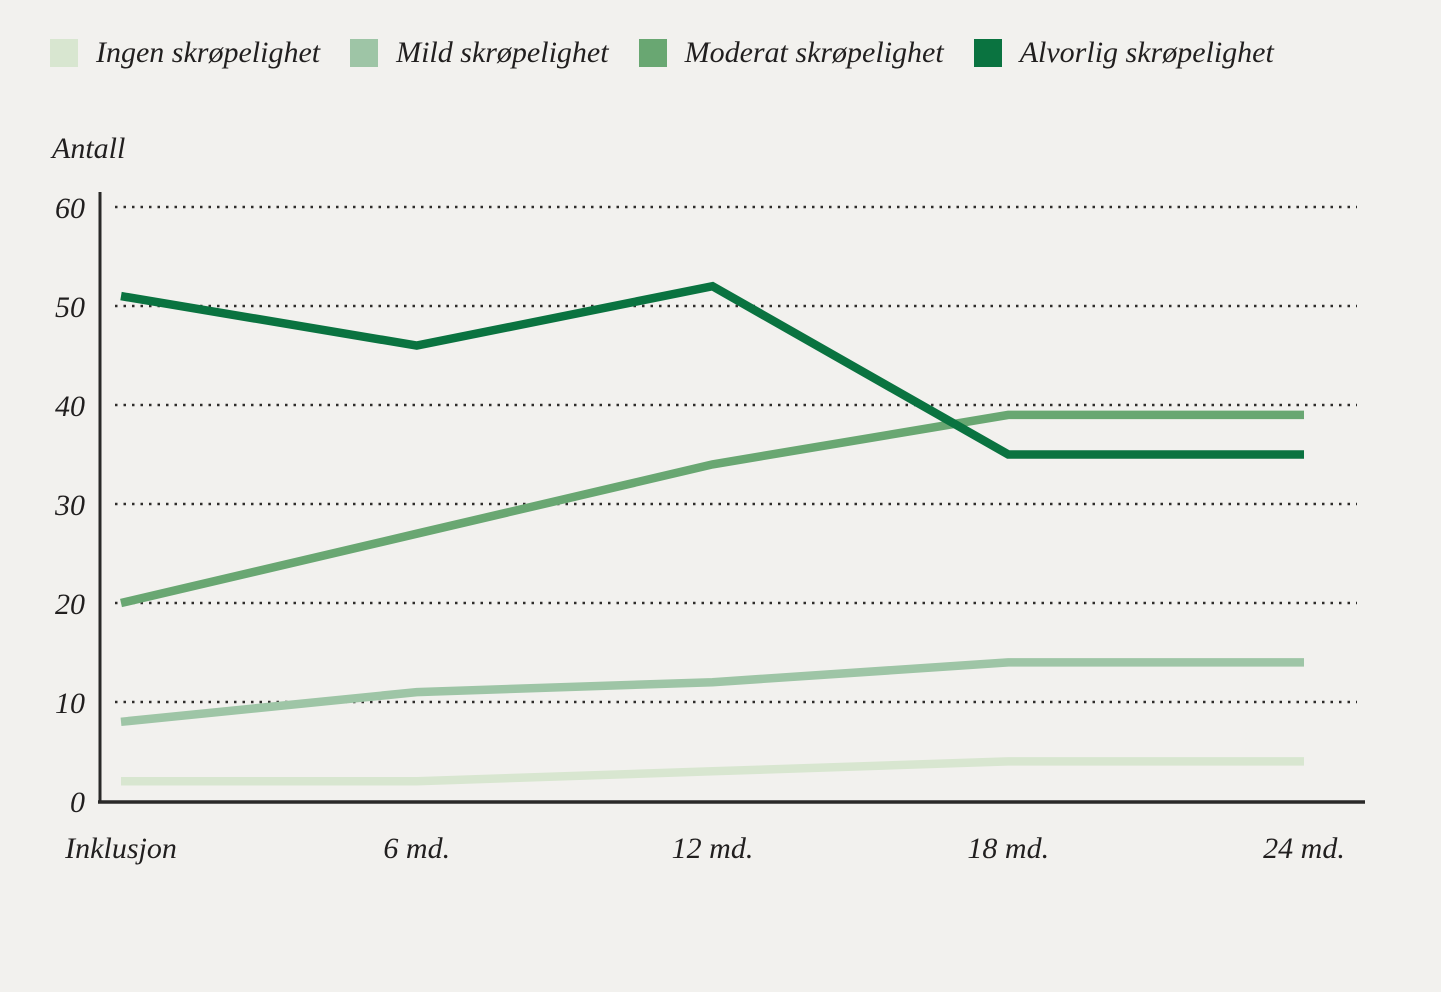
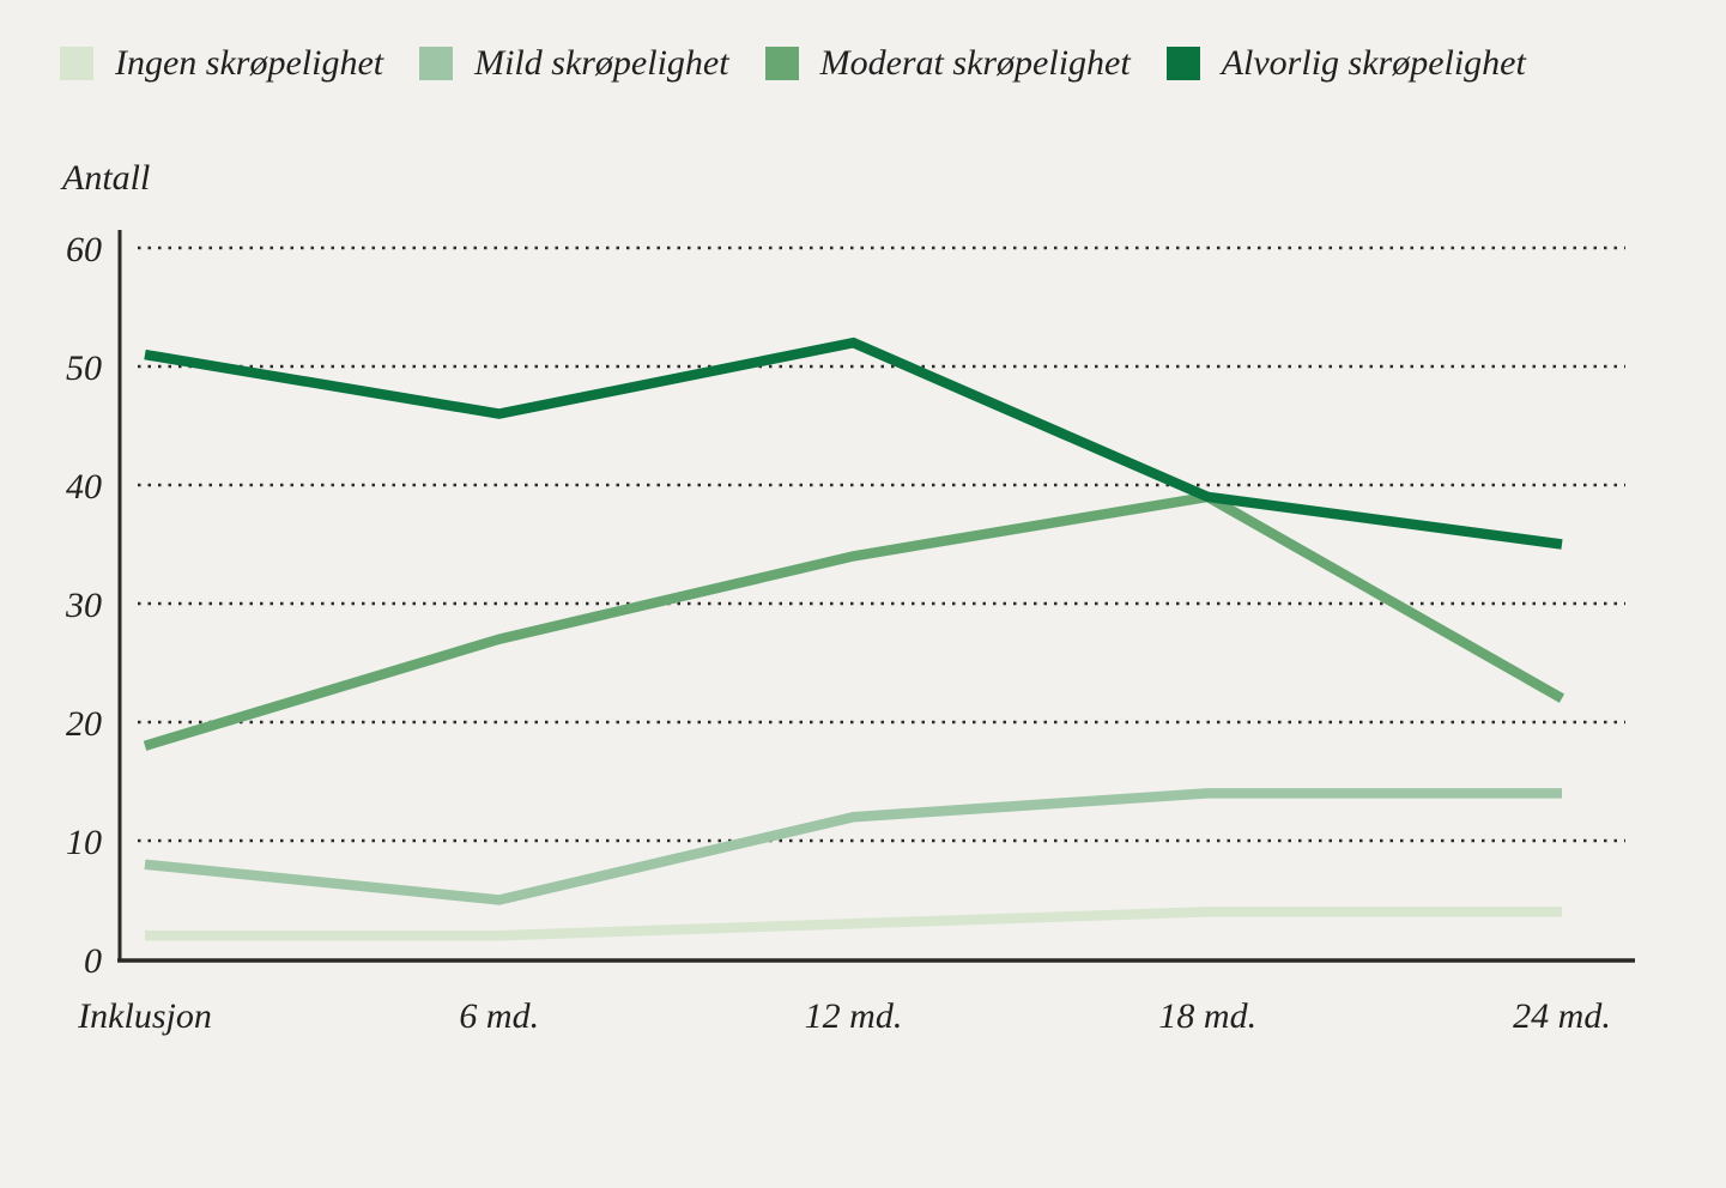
Moderat skrøpelighet/Inklusjon: 20 -> 18
Mild skrøpelighet/6 md.: 11 -> 5
Alvorlig skrøpelighet/18 md.: 35 -> 39
Moderat skrøpelighet/24 md.: 39 -> 22
